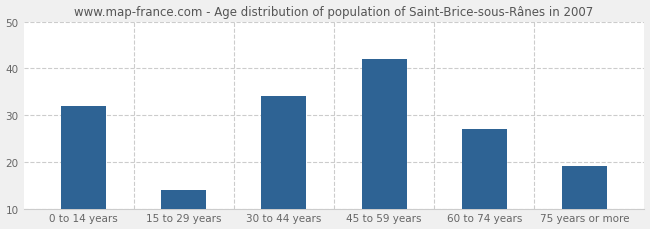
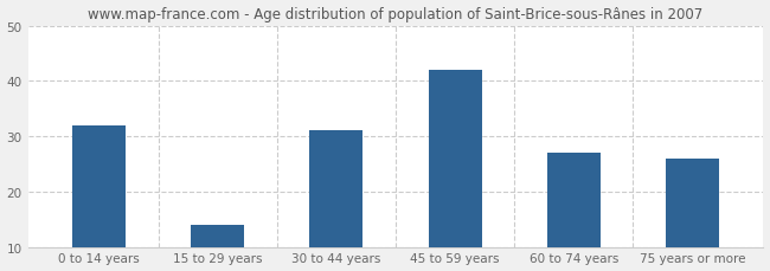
30 to 44 years: 34 -> 31
75 years or more: 19 -> 26
